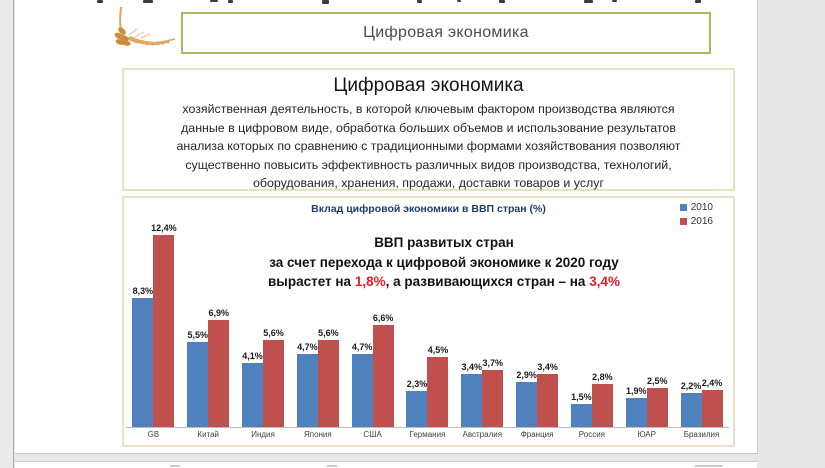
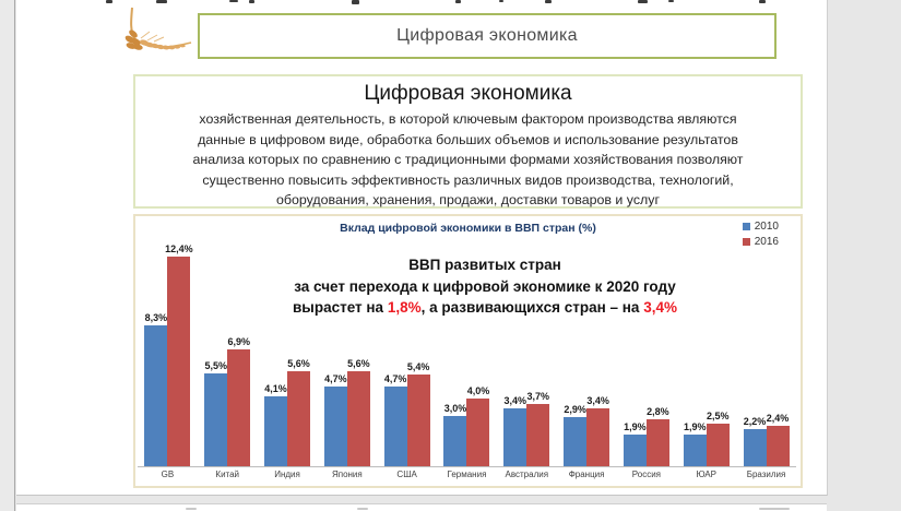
2016/США: 6,6% -> 5,4%
2010/Германия: 2,3% -> 3,0%
2016/Германия: 4,5% -> 4,0%
2010/Россия: 1,5% -> 1,9%
